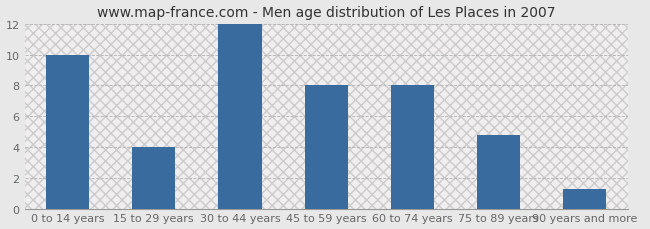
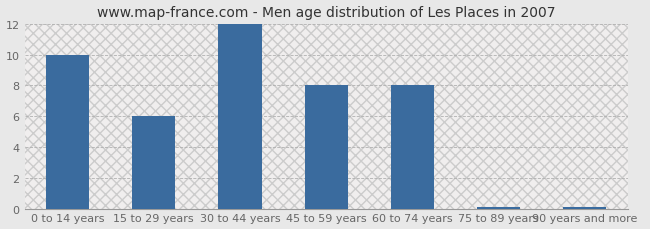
15 to 29 years: 4.0 -> 6.0
75 to 89 years: 4.8 -> 0.1
90 years and more: 1.3 -> 0.1
